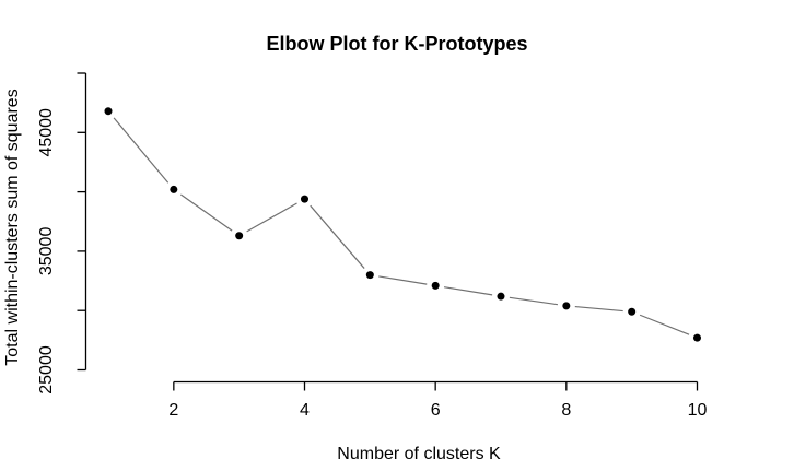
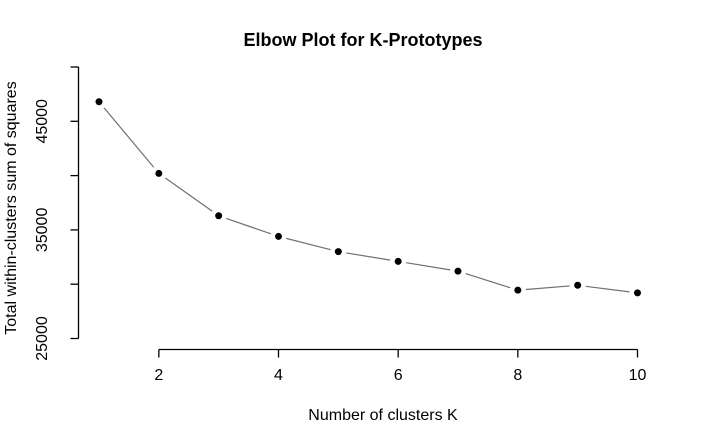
4: 39400 -> 34400
8: 30400 -> 29400
10: 27700 -> 29200
